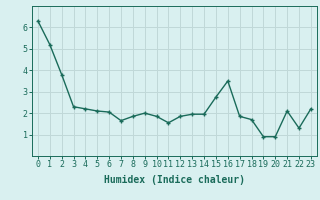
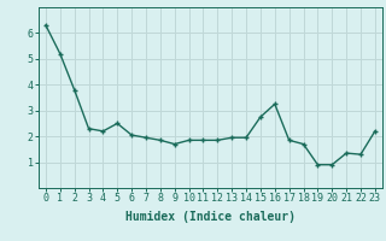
5: 2.10 -> 2.50
7: 1.65 -> 1.95
9: 2.00 -> 1.70
11: 1.55 -> 1.85
16: 3.50 -> 3.25
21: 2.10 -> 1.35
